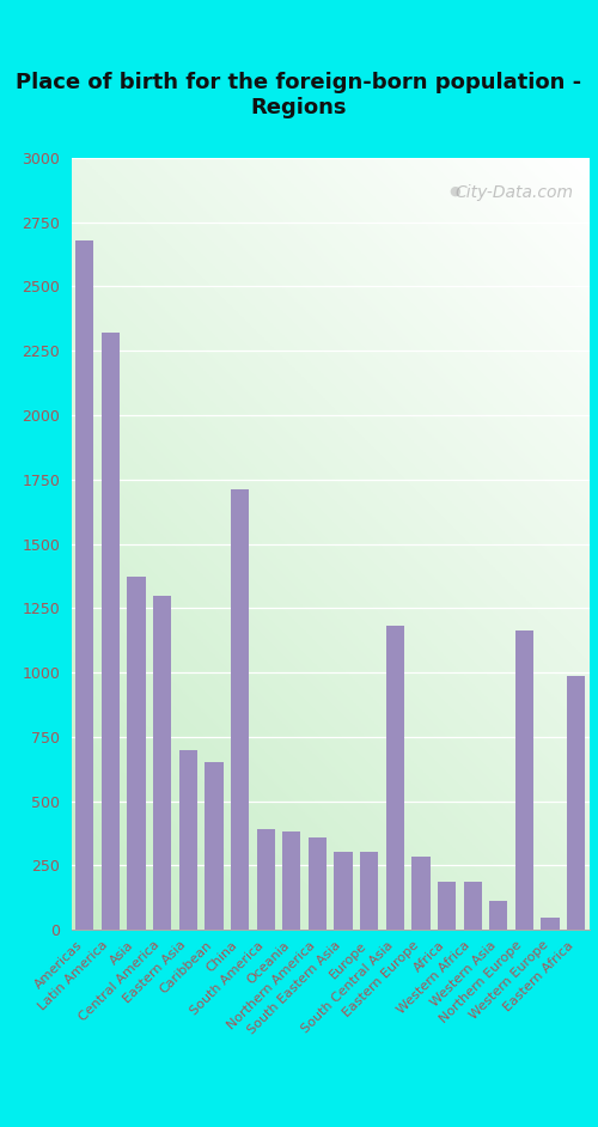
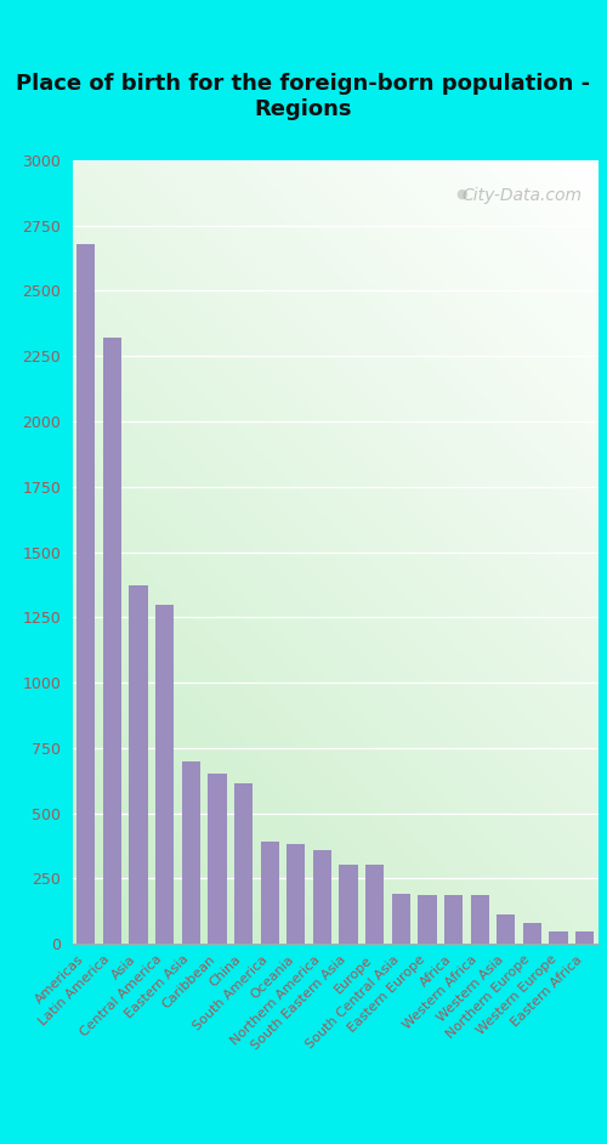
China: 1710 -> 615
South Central Asia: 1180 -> 190
Eastern Europe: 285 -> 185
Northern Europe: 1165 -> 80
Eastern Africa: 985 -> 45
